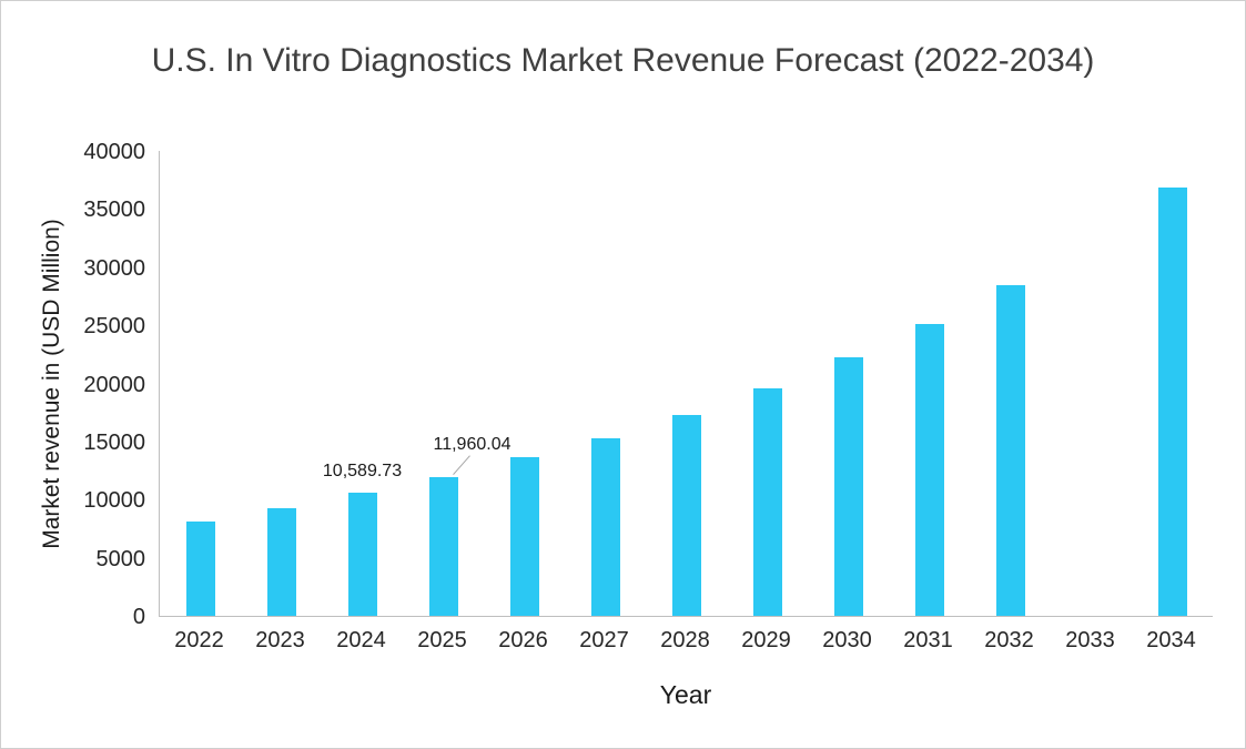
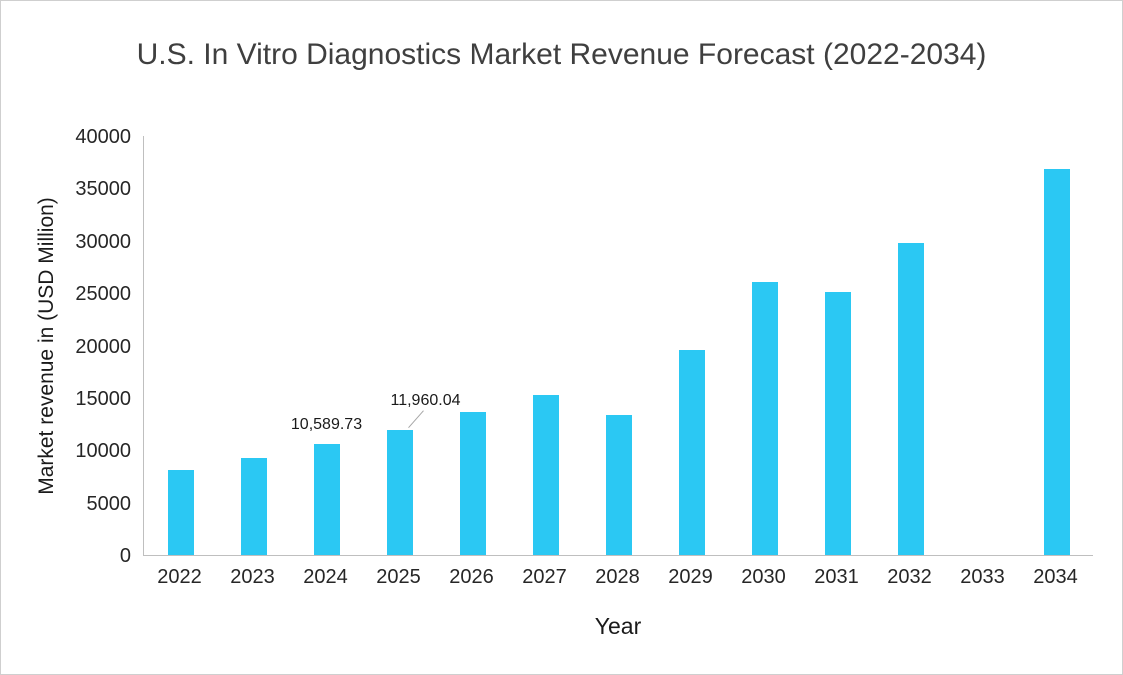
2028: 17200 -> 13400
2030: 22200 -> 26100
2032: 28400 -> 29800
